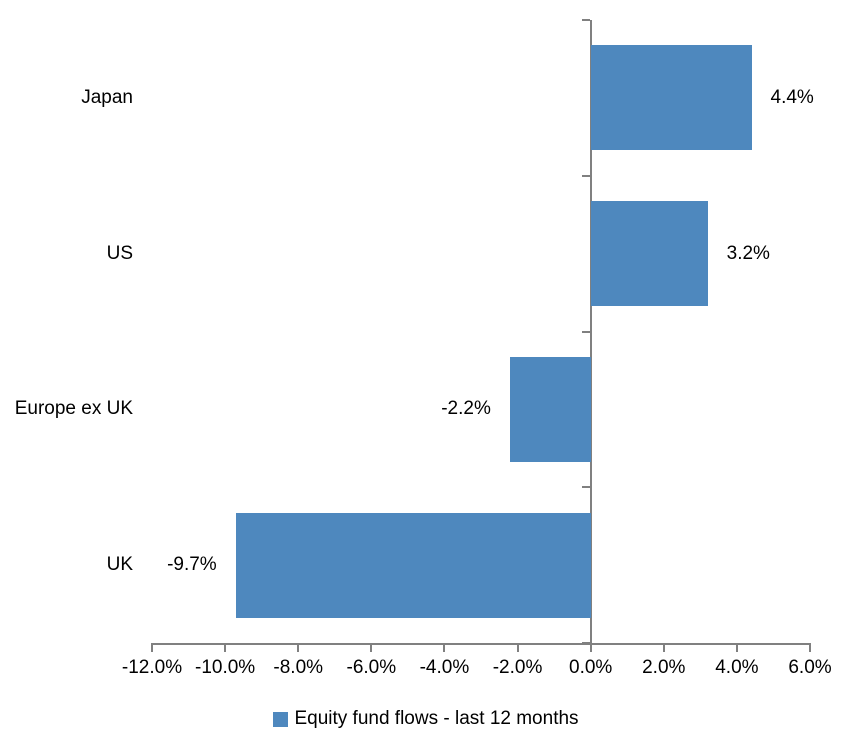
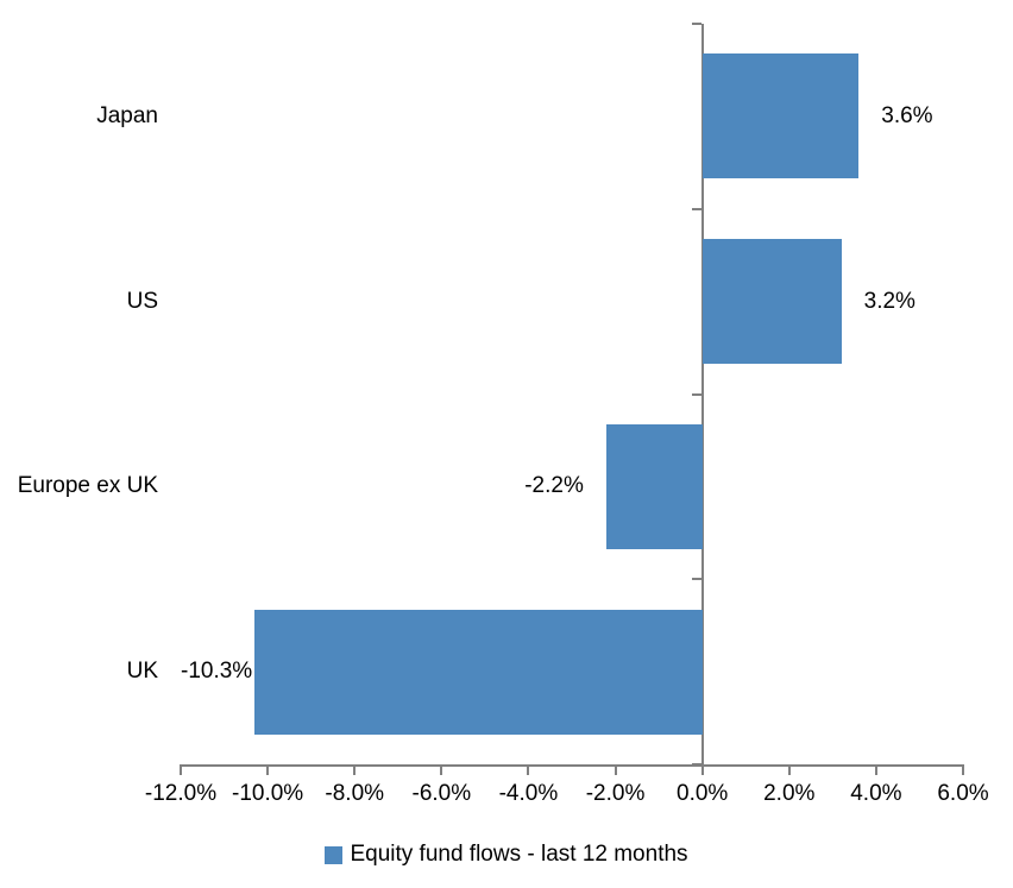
Japan: 4.4% -> 3.6%
UK: -9.7% -> -10.3%
